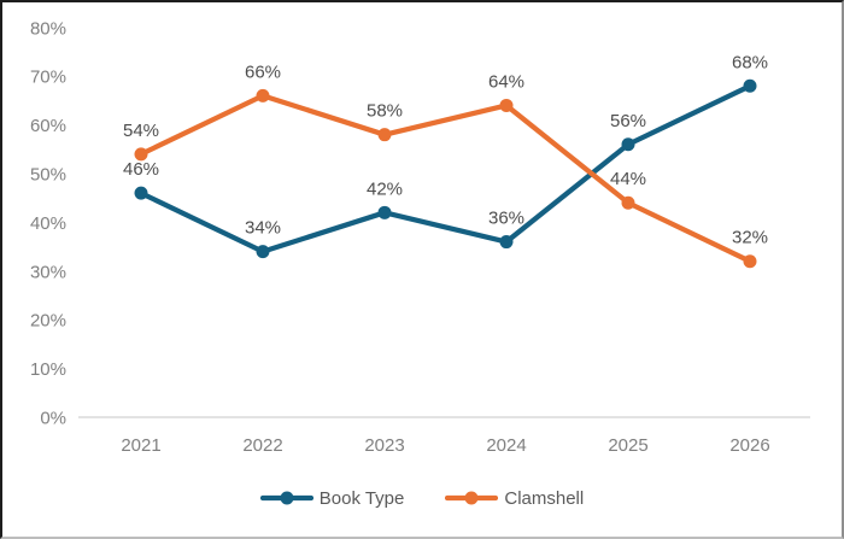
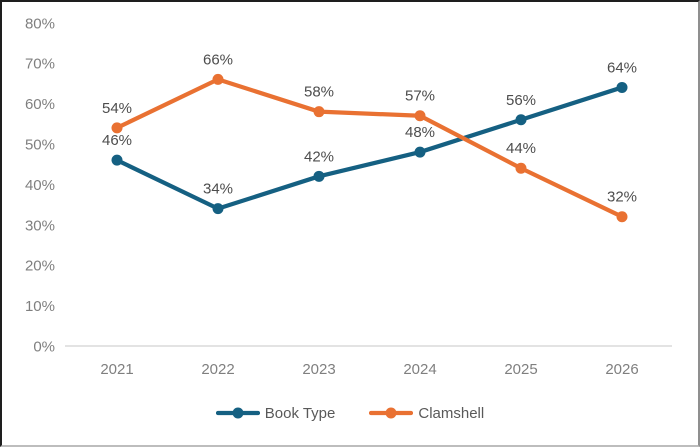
Book Type/2024: 36% -> 48%
Clamshell/2024: 64% -> 57%
Book Type/2026: 68% -> 64%
